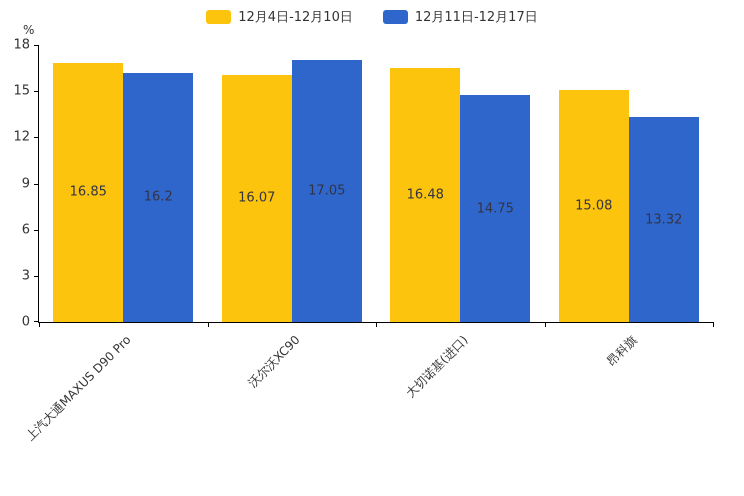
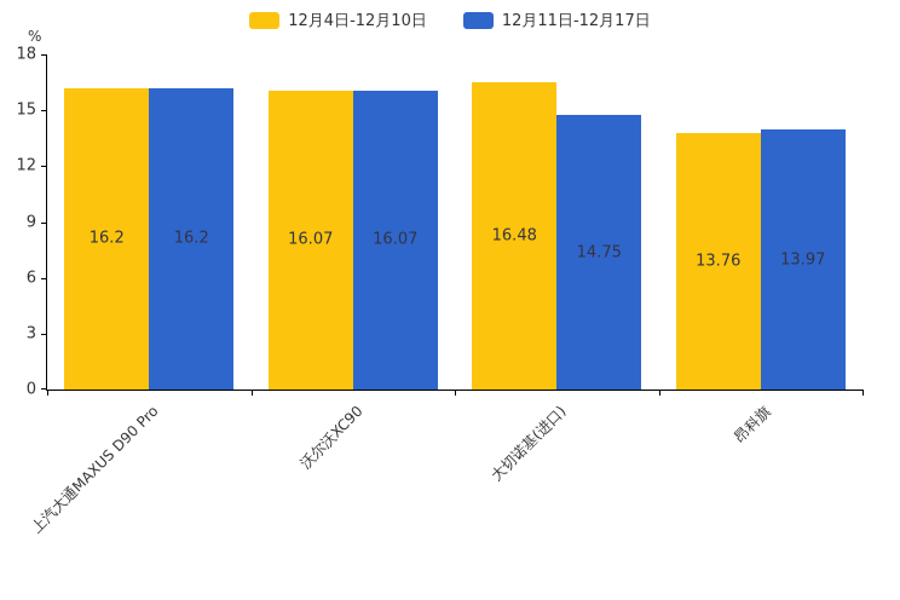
12月4日-12月10日/上汽大通MAXUS D90 Pro: 16.85 -> 16.2
12月11日-12月17日/沃尔沃XC90: 17.05 -> 16.07
12月4日-12月10日/昂科旗: 15.08 -> 13.76
12月11日-12月17日/昂科旗: 13.32 -> 13.97
